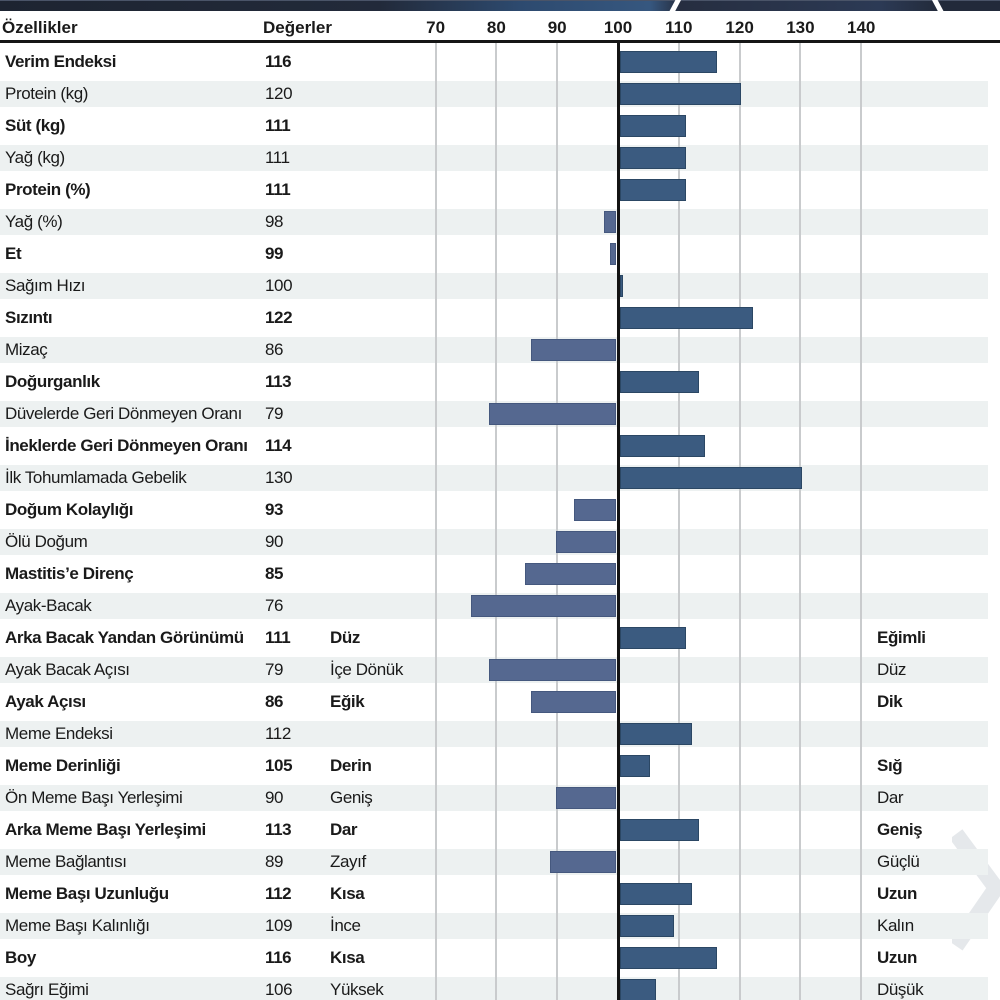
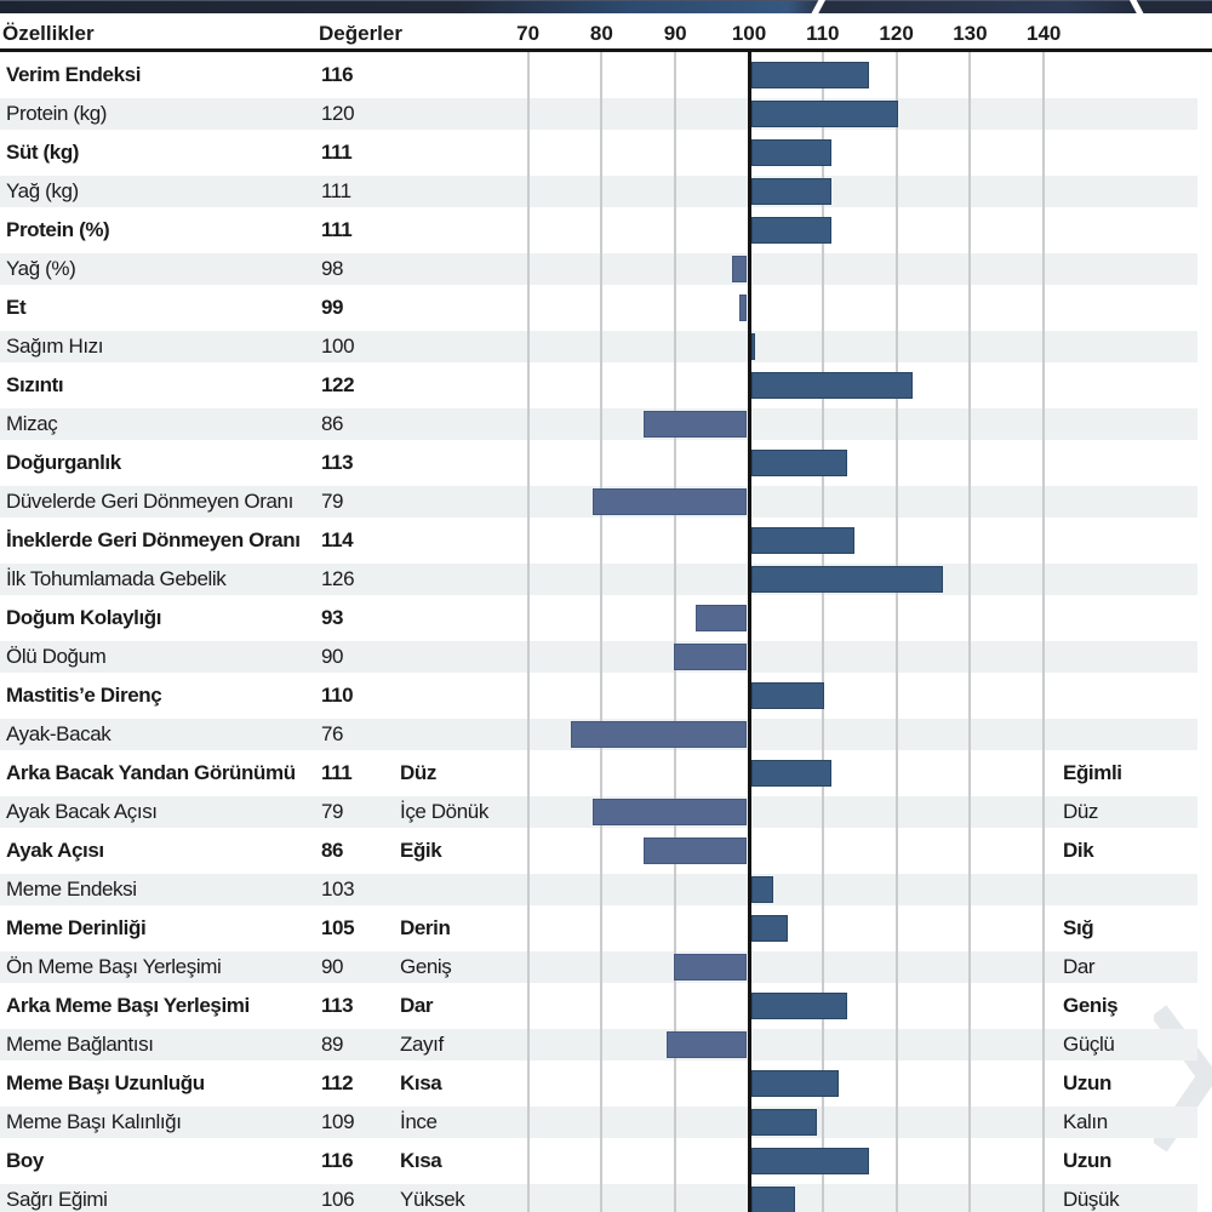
İlk Tohumlamada Gebelik: 130 -> 126
Mastitis’e Direnç: 85 -> 110
Meme Endeksi: 112 -> 103
